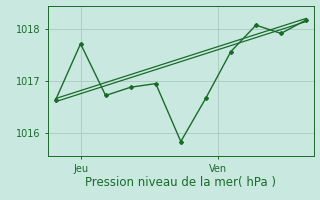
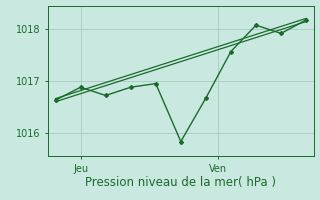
Jeu: 1017.72 -> 1016.88
